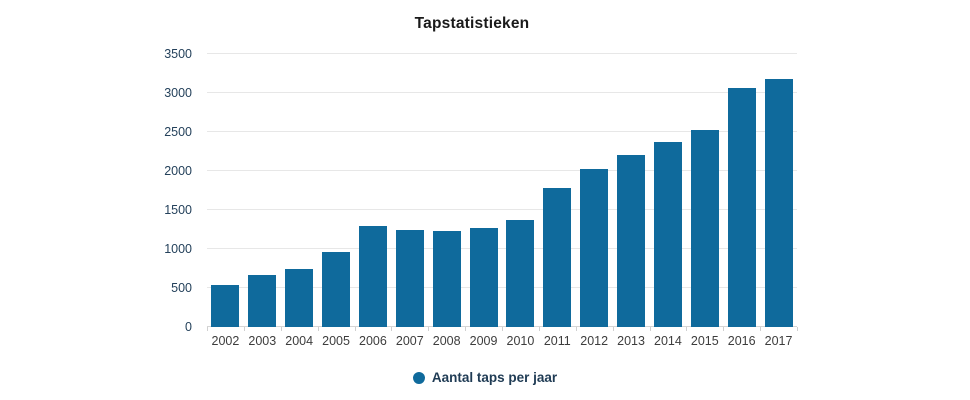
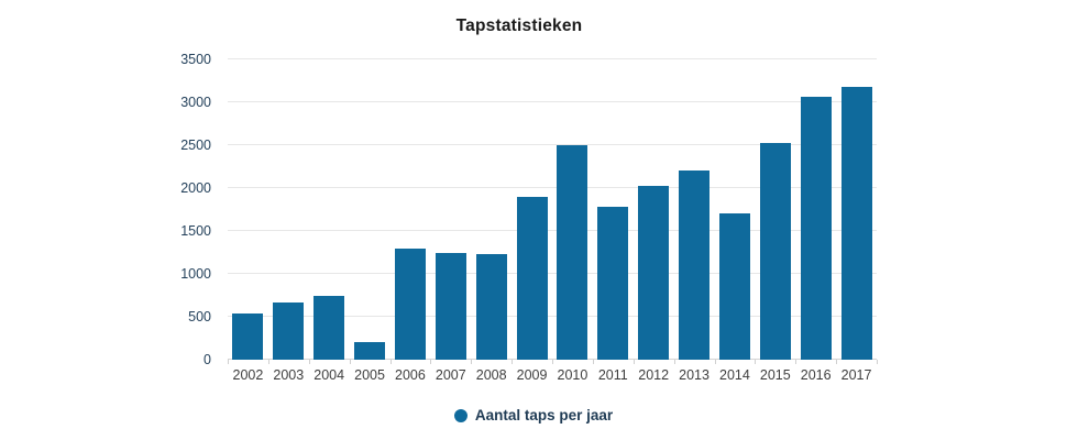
2005: 1000 -> 200
2009: 1300 -> 1900
2010: 1400 -> 2500
2014: 2400 -> 1700
